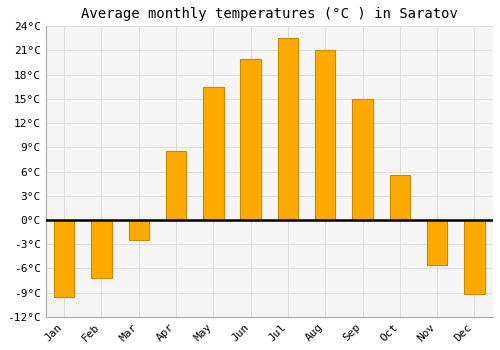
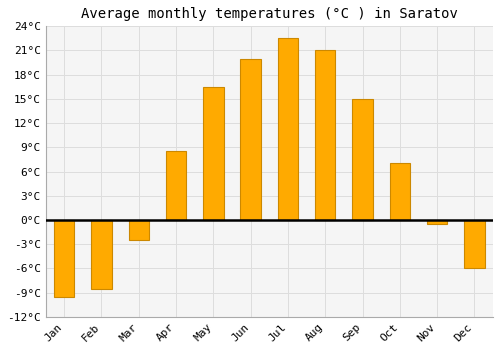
Feb: -7.2°C -> -8.5°C
Oct: 5.6°C -> 7.0°C
Nov: -5.6°C -> -0.5°C
Dec: -9.2°C -> -6.0°C
